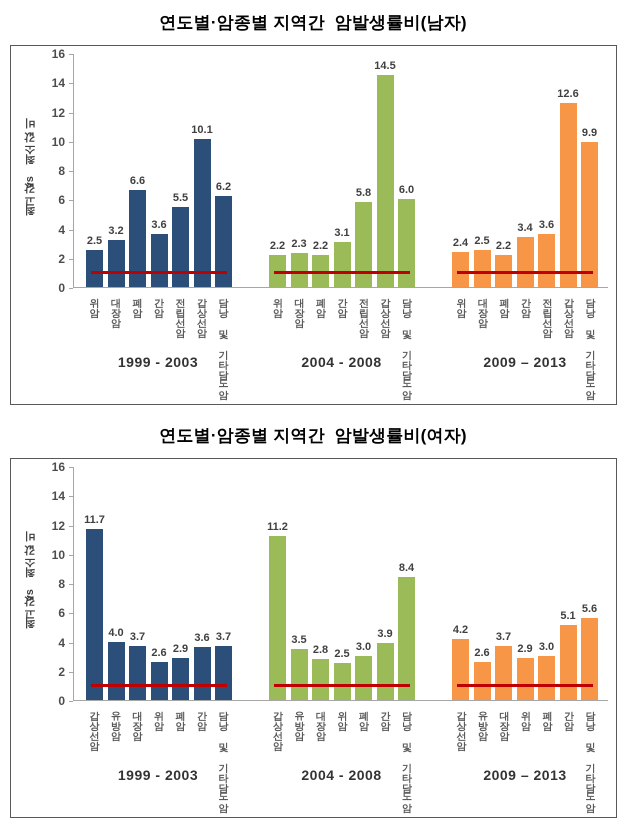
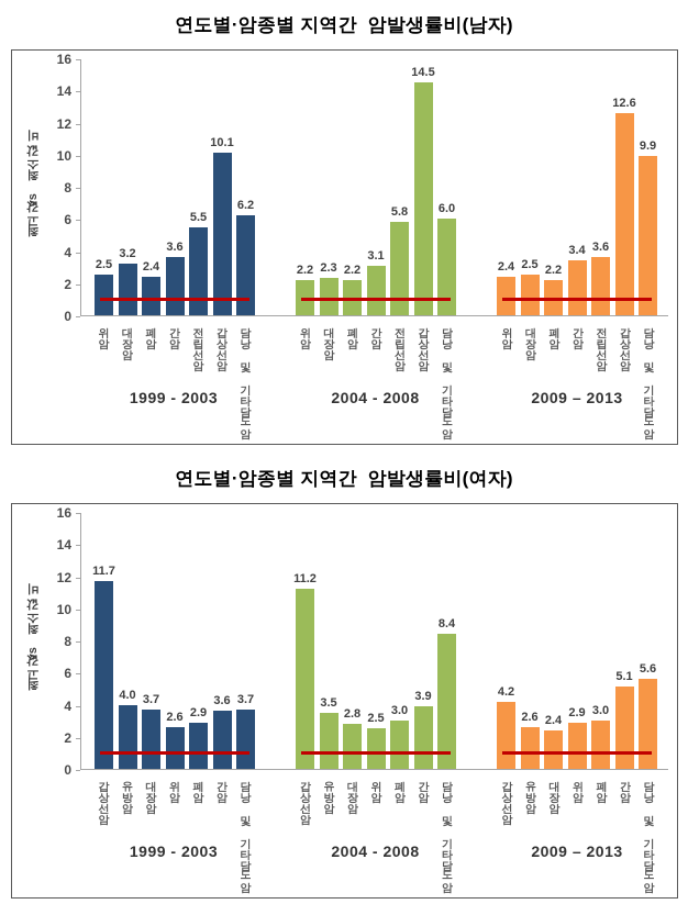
연도별·암종별 지역간 암발생률비(남자)/1999 - 2003/폐암: 6.6 -> 2.4
연도별·암종별 지역간 암발생률비(여자)/2009 – 2013/대장암: 3.7 -> 2.4
